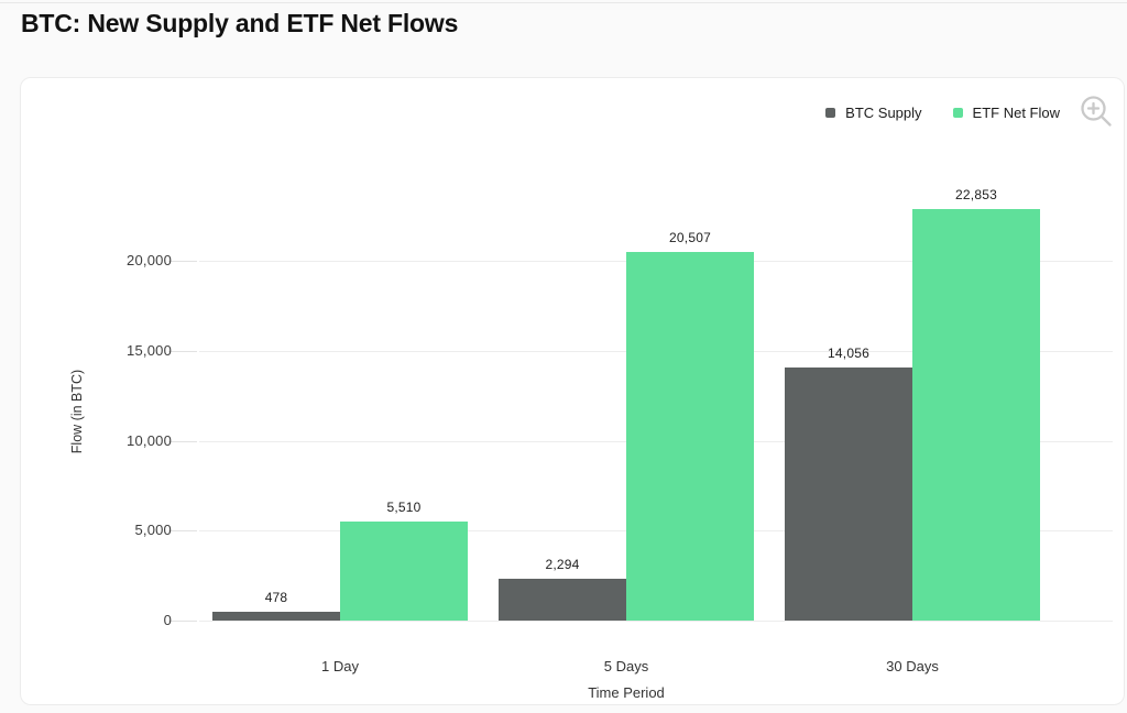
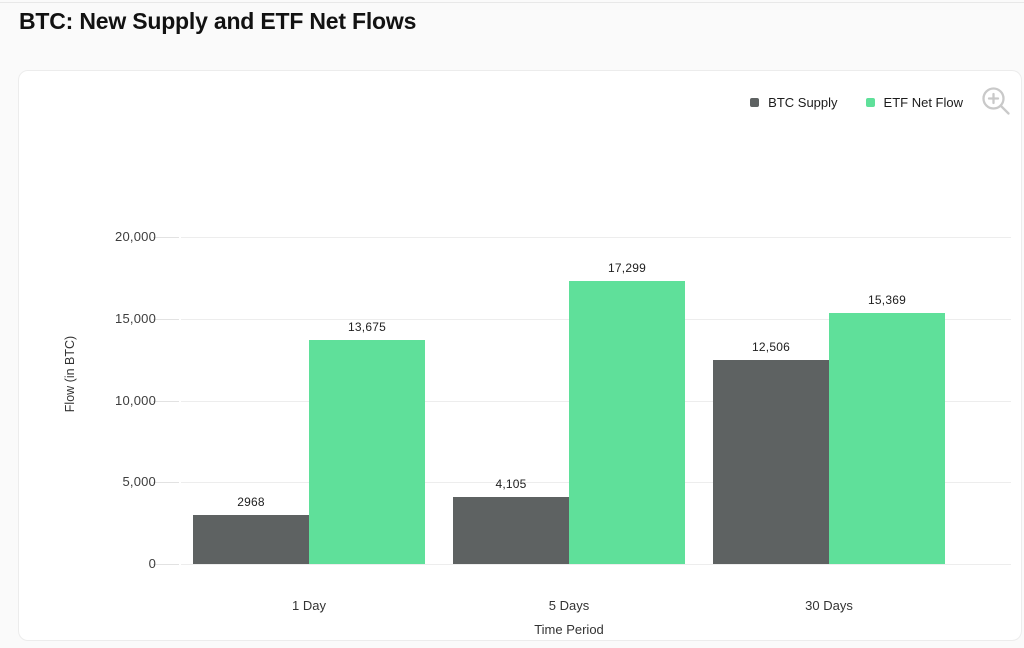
BTC Supply/1 Day: 478 -> 2968
ETF Net Flow/1 Day: 5,510 -> 13,675
BTC Supply/5 Days: 2,294 -> 4,105
ETF Net Flow/5 Days: 20,507 -> 17,299
BTC Supply/30 Days: 14,056 -> 12,506
ETF Net Flow/30 Days: 22,853 -> 15,369
